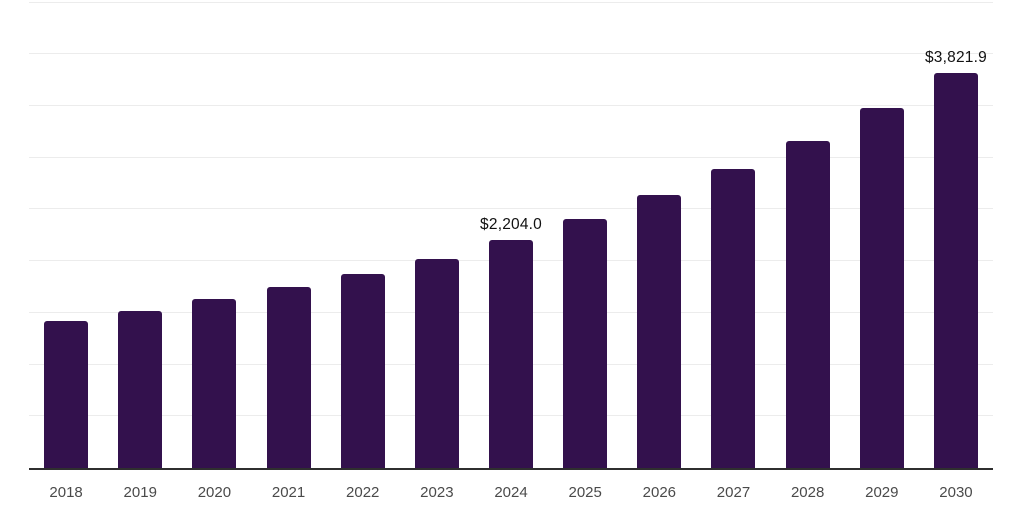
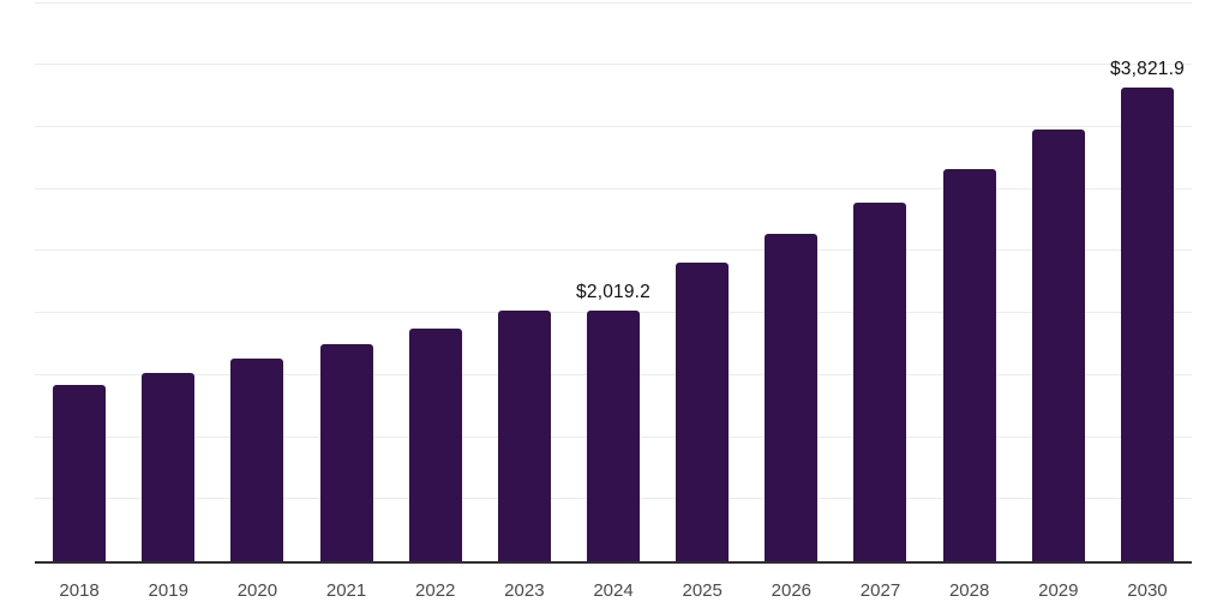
2024: $2,204.0 -> $2,019.2
